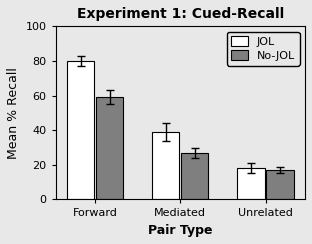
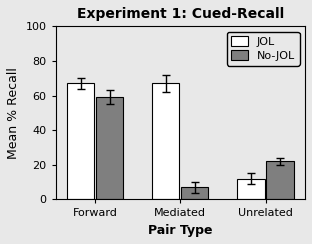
JOL/Forward: 80 -> 67
JOL/Mediated: 39 -> 67
No-JOL/Mediated: 27 -> 7
JOL/Unrelated: 18 -> 12
No-JOL/Unrelated: 17 -> 22
